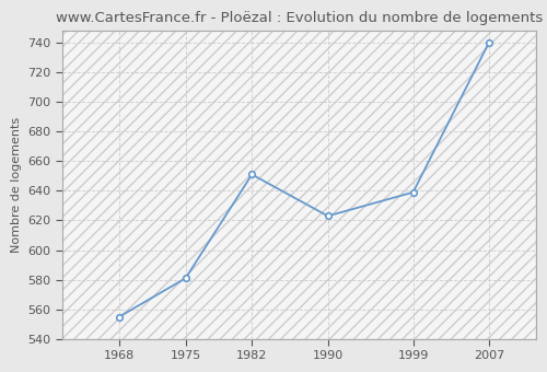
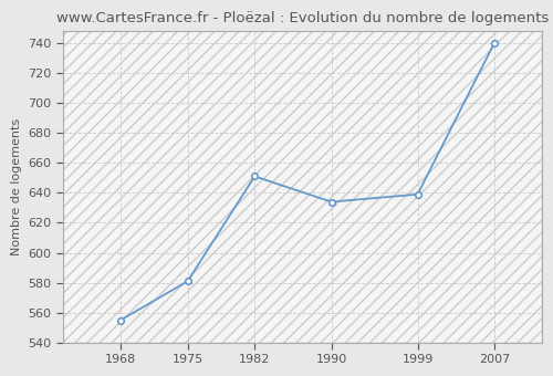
1990: 623 -> 634
